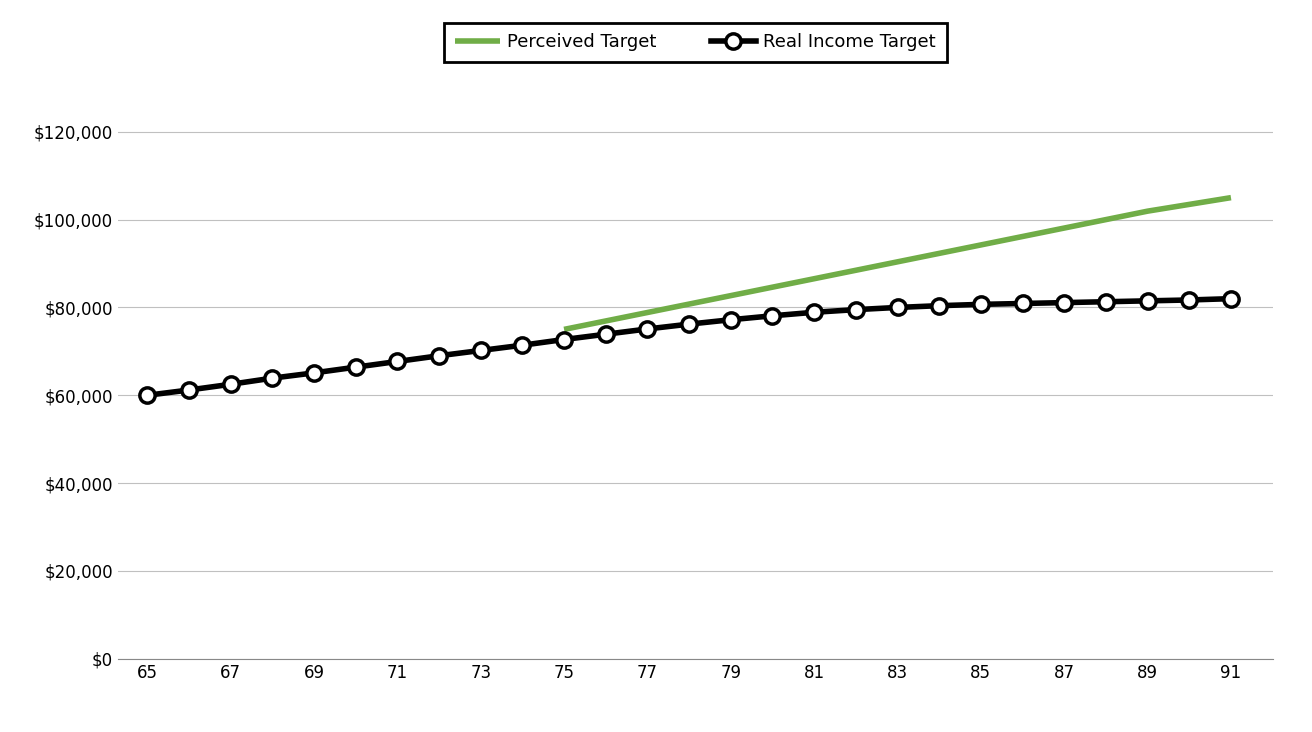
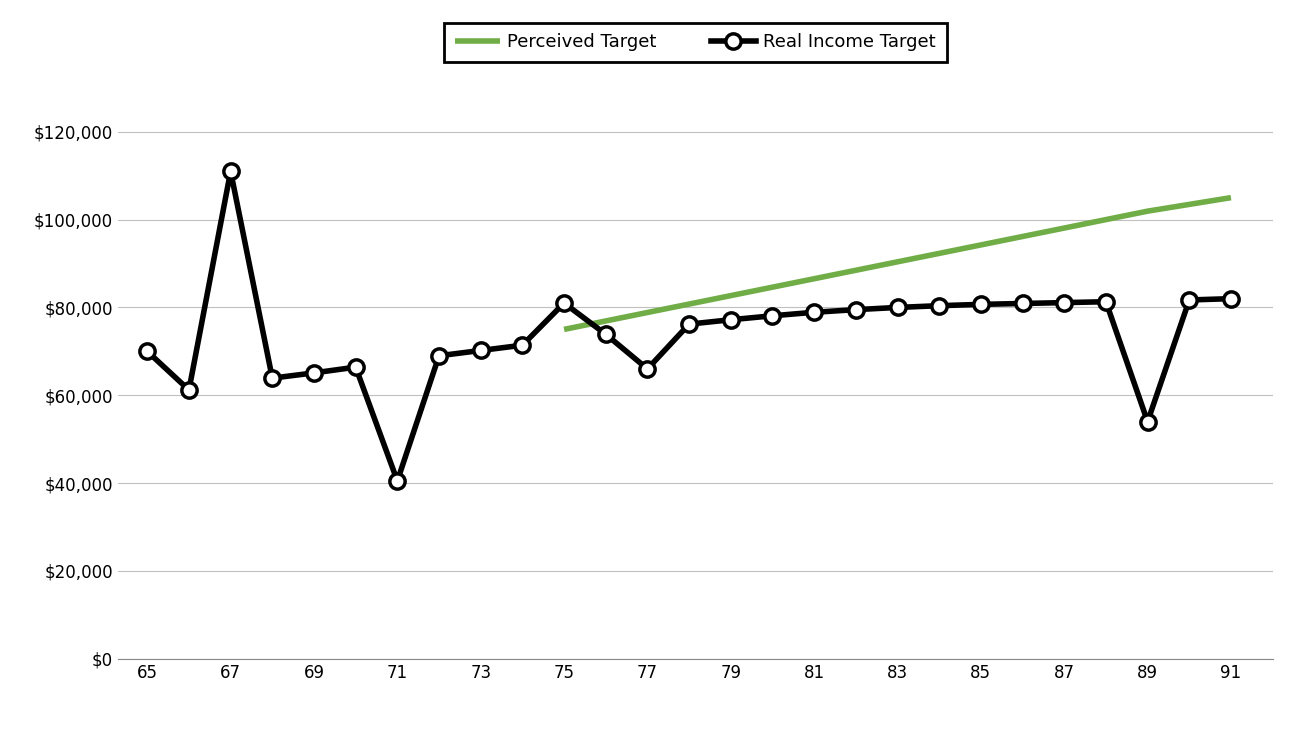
Real Income Target/65: $60,000 -> $70,000
Real Income Target/67: $62,500 -> $111,000
Real Income Target/71: $67,700 -> $40,500
Real Income Target/75: $72,700 -> $81,000
Real Income Target/77: $75,100 -> $66,000
Real Income Target/89: $81,500 -> $54,000
